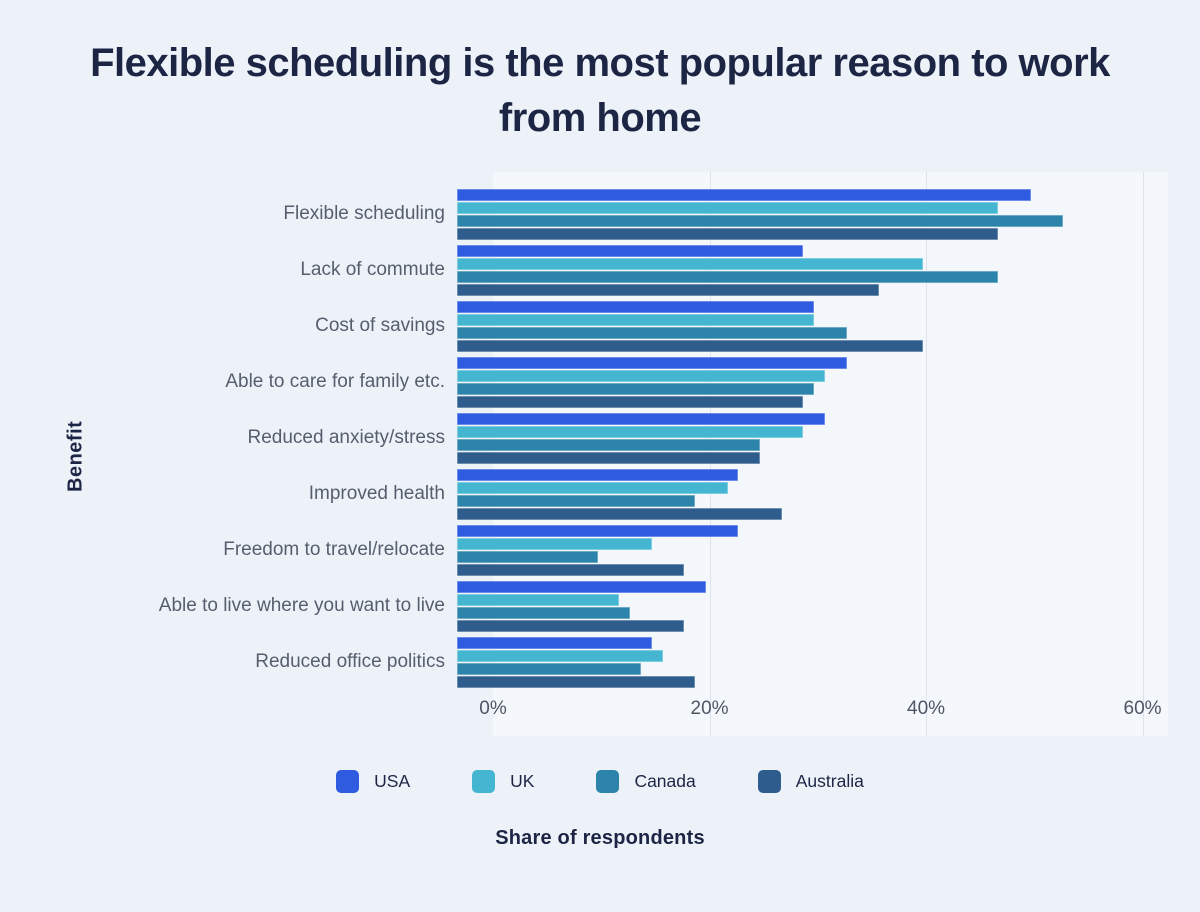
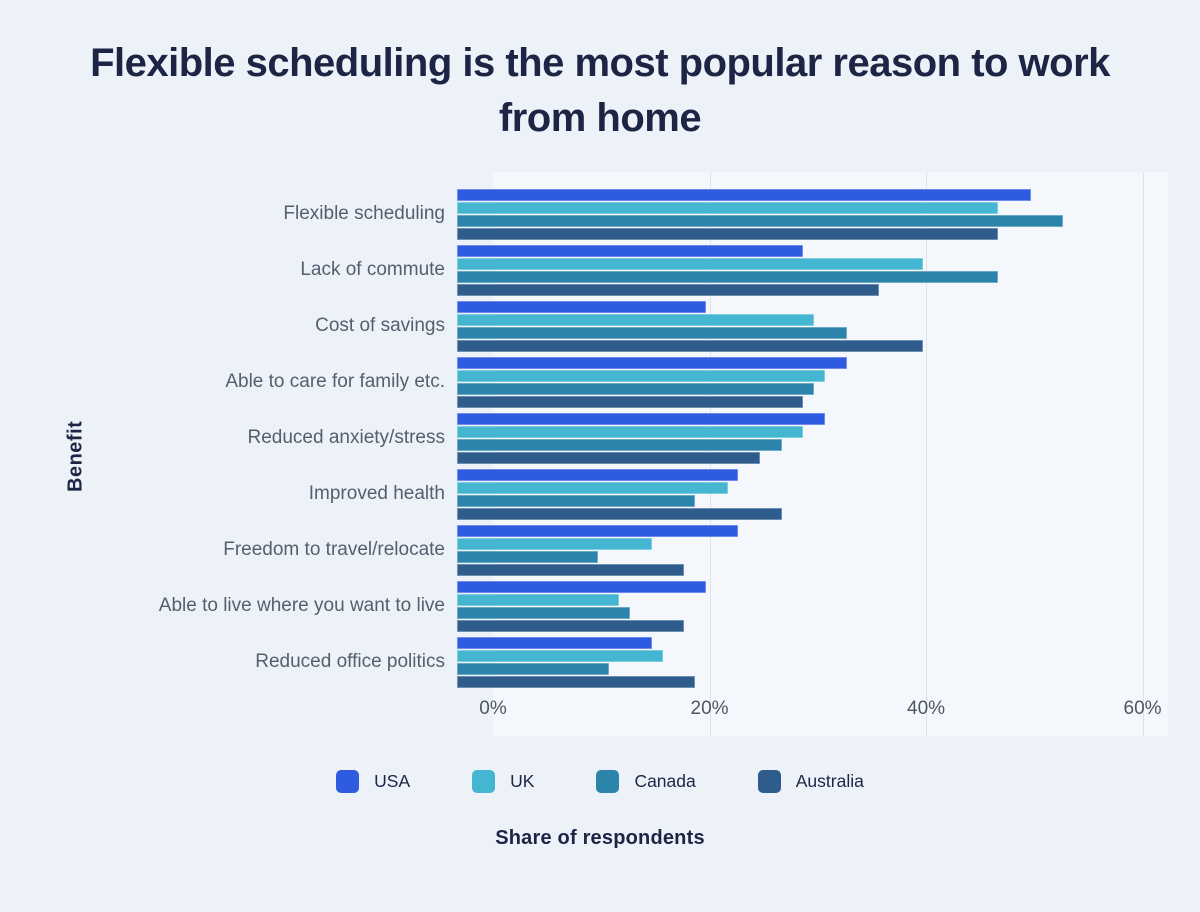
USA/Cost of savings: 33% -> 23%
Canada/Reduced anxiety/stress: 28% -> 30%
Canada/Reduced office politics: 17% -> 14%
